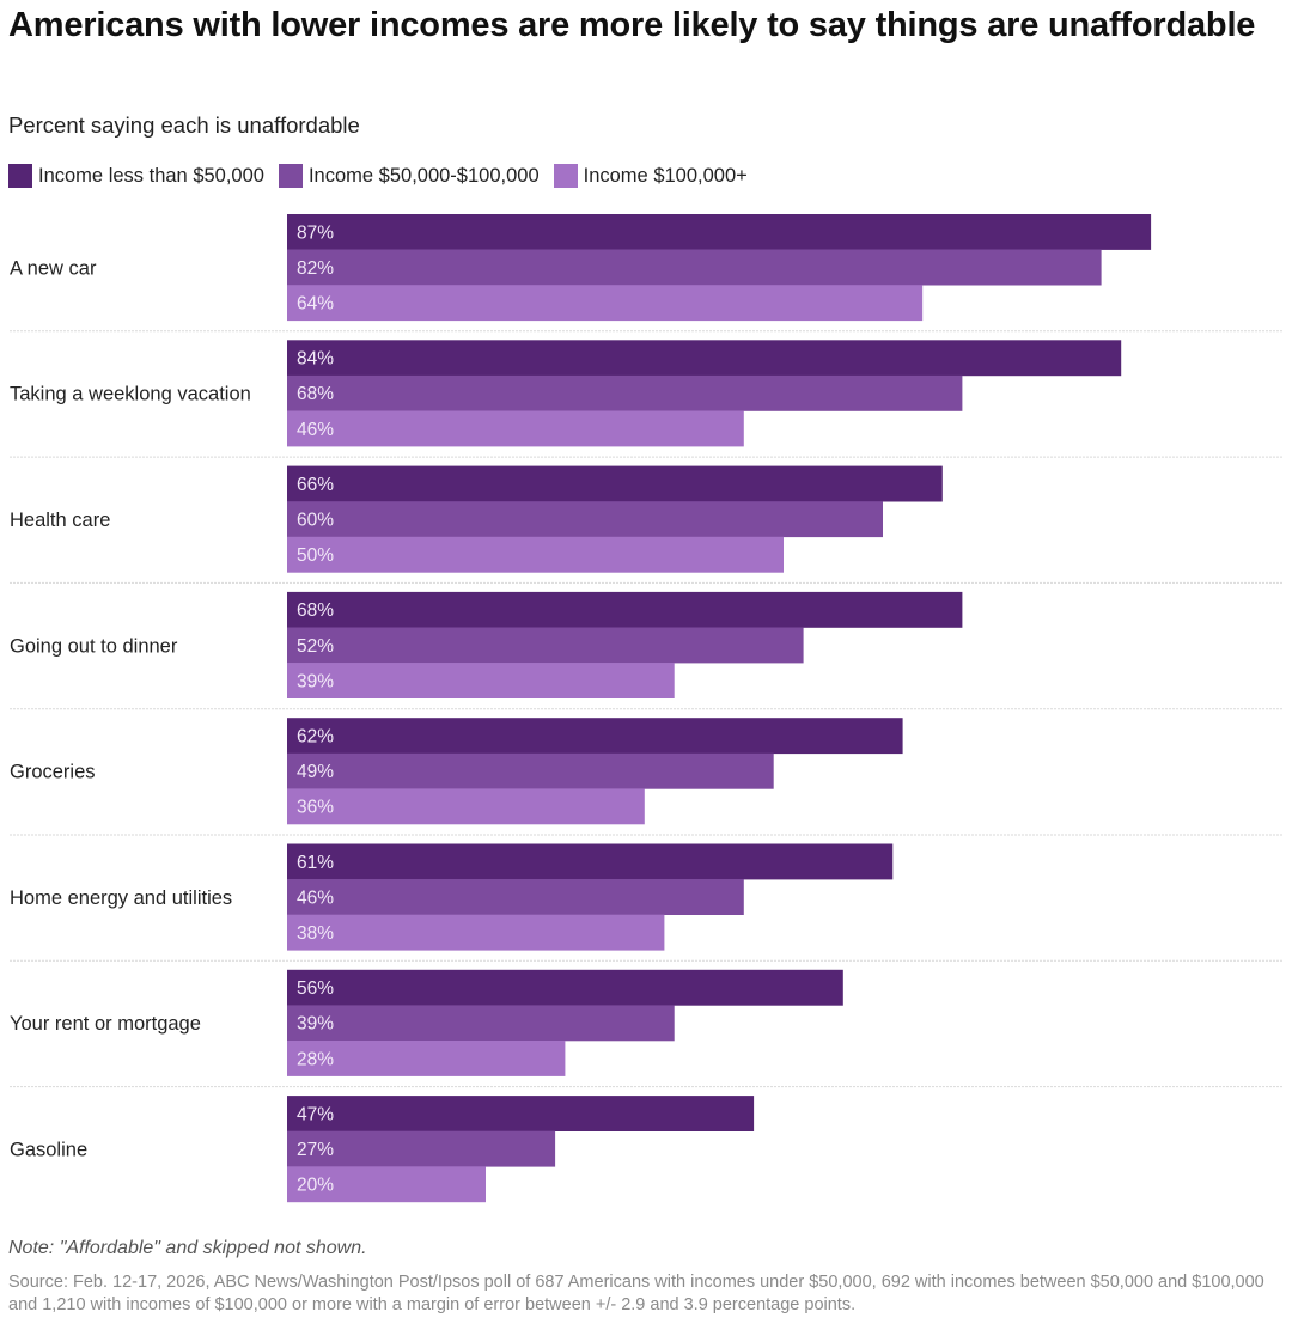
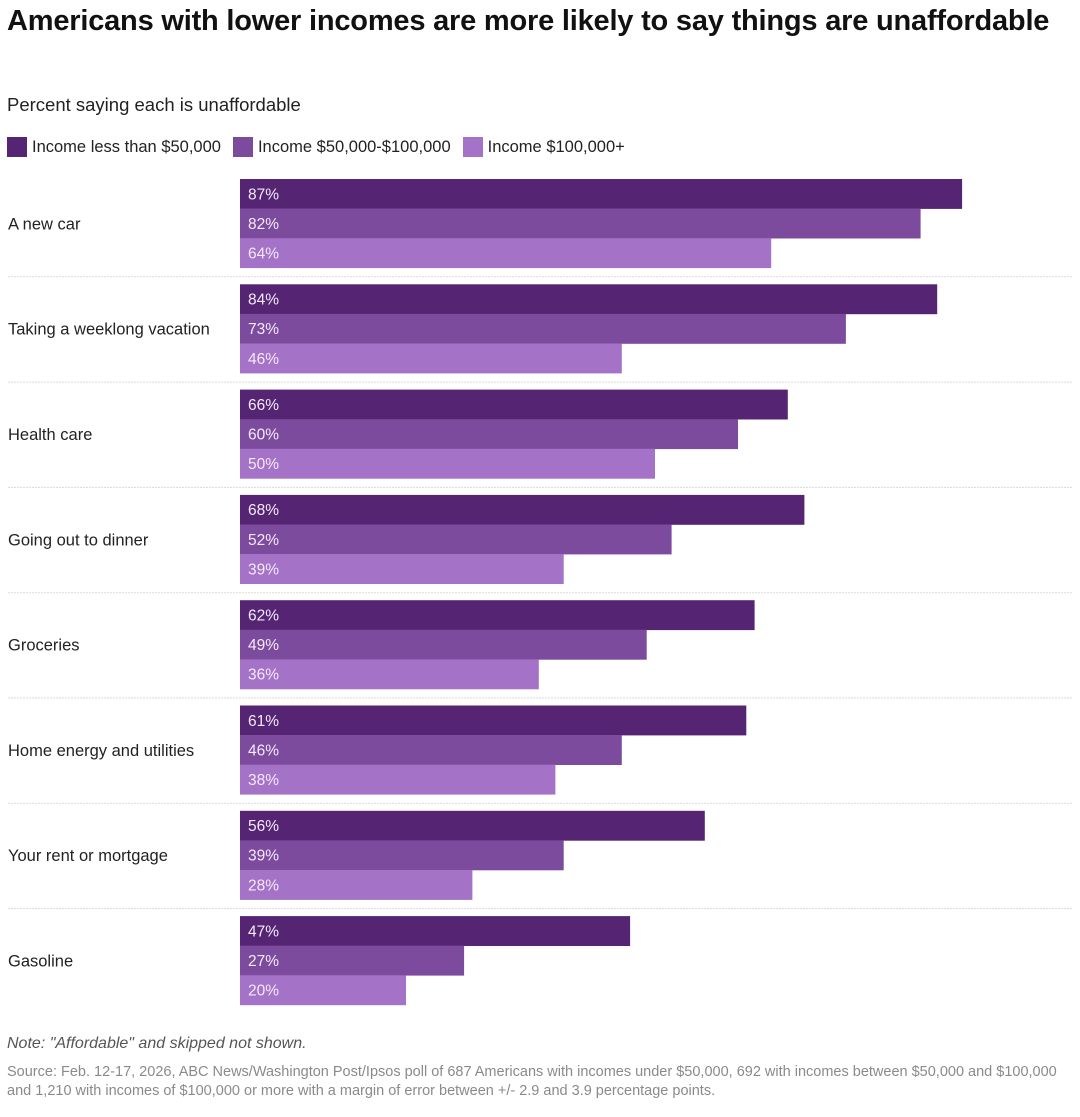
Income $50,000-$100,000/Taking a weeklong vacation: 68% -> 73%
